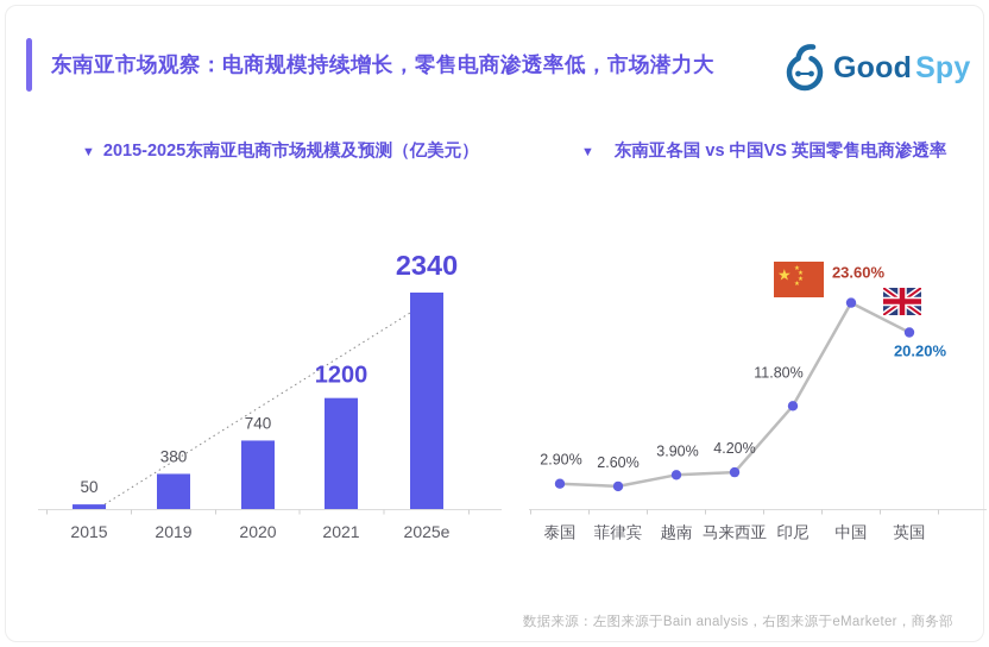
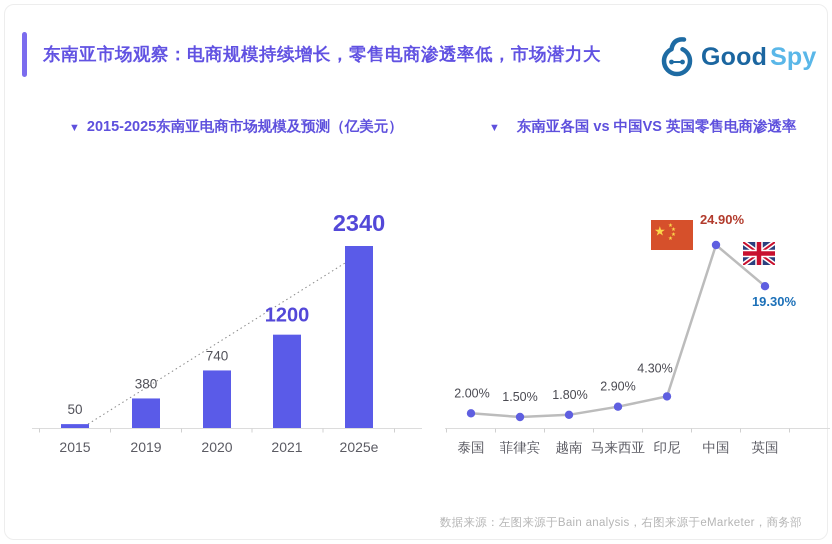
东南亚各国 vs 中国VS 英国零售电商渗透率/泰国: 2.90% -> 2.00%
东南亚各国 vs 中国VS 英国零售电商渗透率/菲律宾: 2.60% -> 1.50%
东南亚各国 vs 中国VS 英国零售电商渗透率/越南: 3.90% -> 1.80%
东南亚各国 vs 中国VS 英国零售电商渗透率/马来西亚: 4.20% -> 2.90%
东南亚各国 vs 中国VS 英国零售电商渗透率/印尼: 11.80% -> 4.30%
东南亚各国 vs 中国VS 英国零售电商渗透率/中国: 23.60% -> 24.90%
东南亚各国 vs 中国VS 英国零售电商渗透率/英国: 20.20% -> 19.30%
